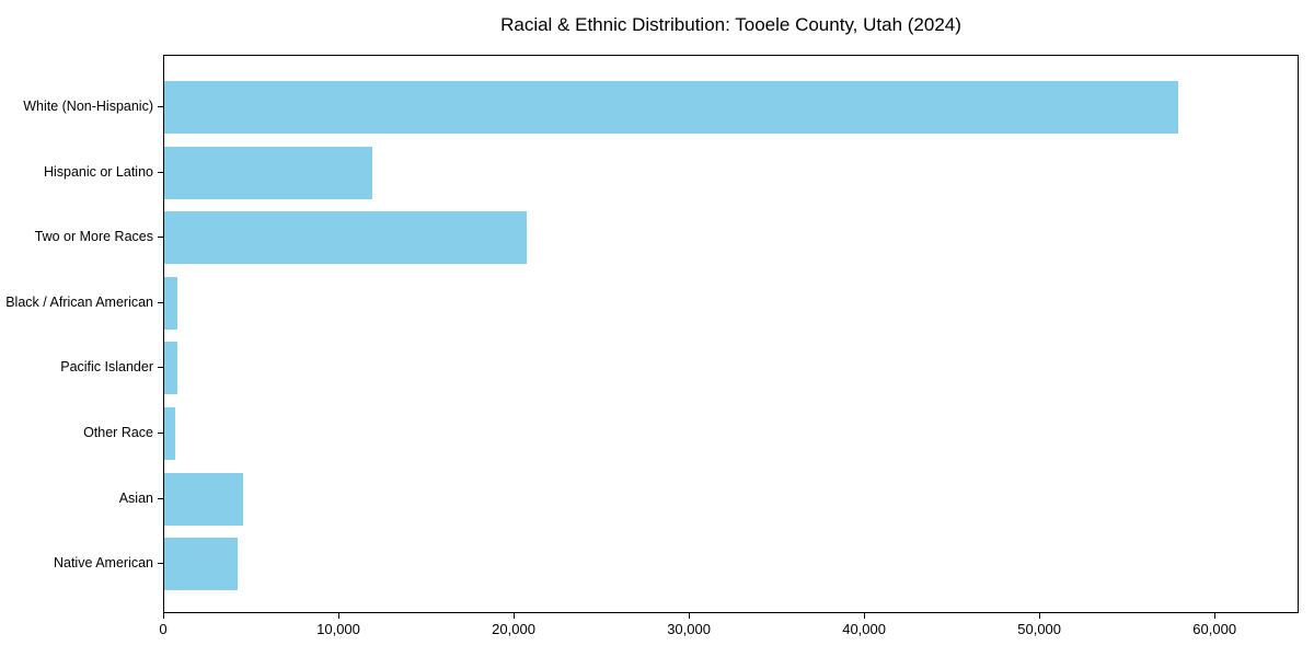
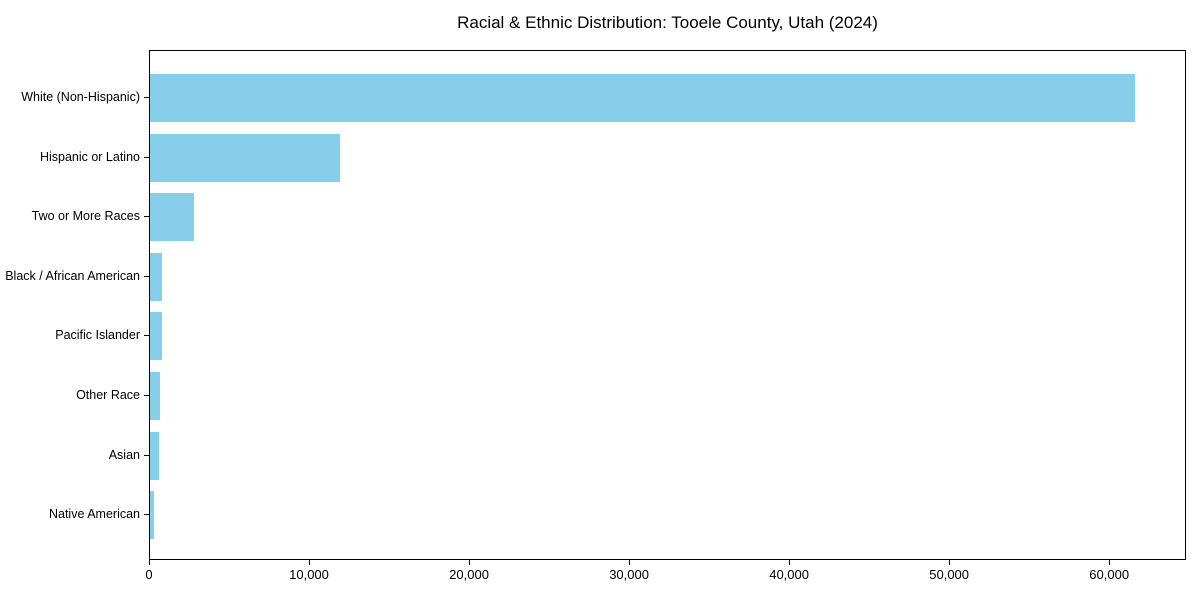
White (Non-Hispanic): 58000 -> 61700
Two or More Races: 20700 -> 2800
Asian: 4500 -> 600
Native American: 4200 -> 300
